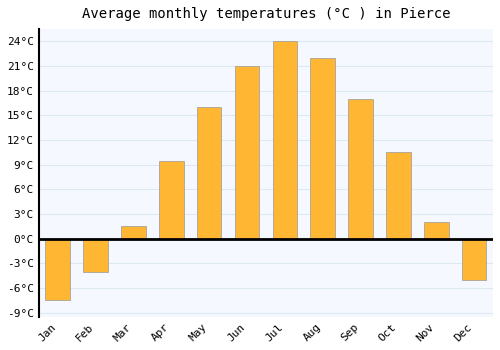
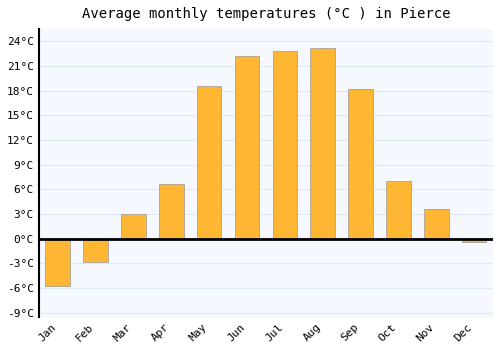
Jan: -7.5°C -> -5.8°C
Feb: -4.0°C -> -2.8°C
Mar: 1.5°C -> 3.0°C
Apr: 9.5°C -> 6.6°C
May: 16.0°C -> 18.6°C
Jun: 21.0°C -> 22.2°C
Jul: 24.0°C -> 22.8°C
Aug: 22.0°C -> 23.2°C
Sep: 17.0°C -> 18.2°C
Oct: 10.5°C -> 7.0°C
Nov: 2.0°C -> 3.6°C
Dec: -5.0°C -> -0.4°C
